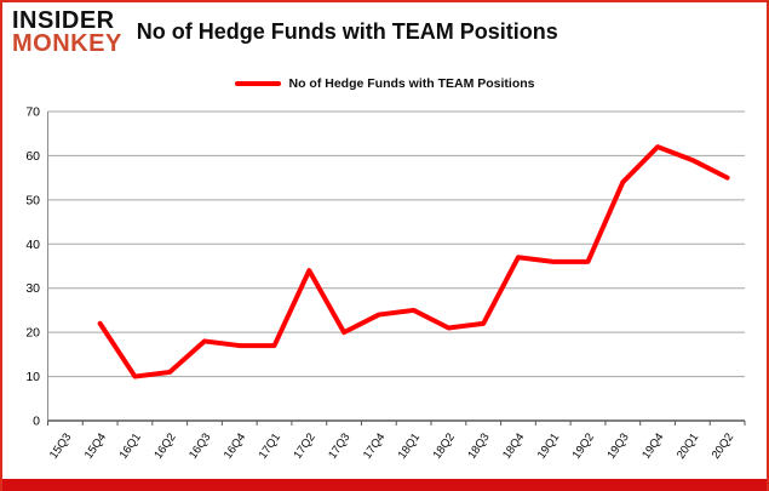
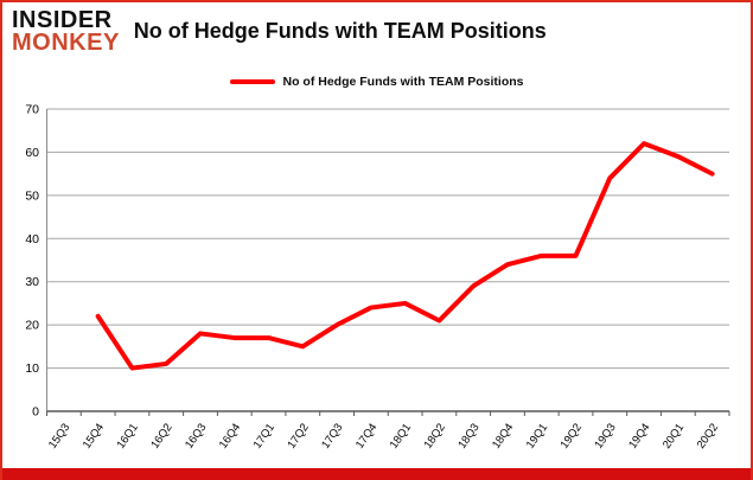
17Q2: 34 -> 15
18Q3: 22 -> 29
18Q4: 37 -> 34
